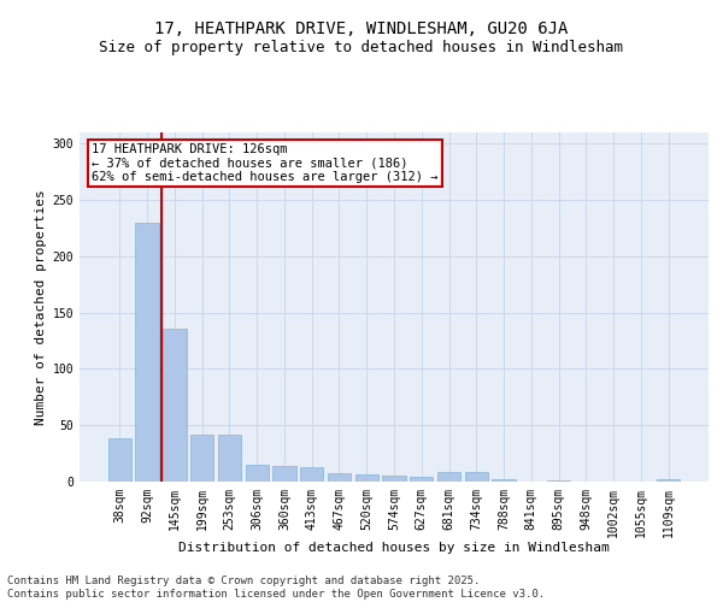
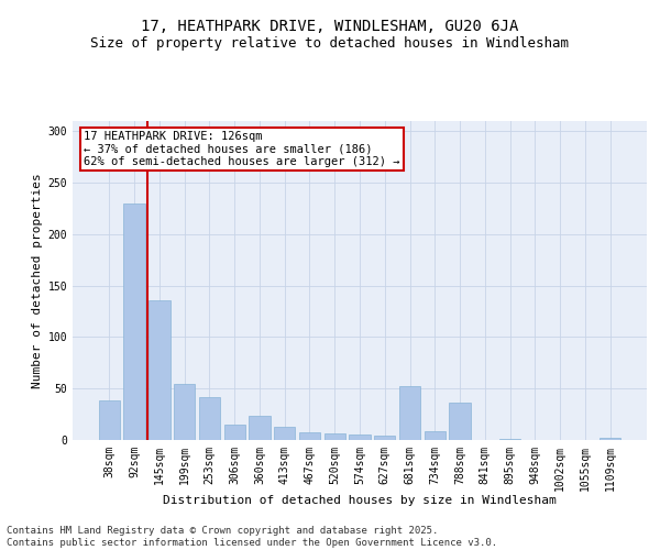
199sqm: 42 -> 54
360sqm: 14 -> 24
681sqm: 9 -> 52
788sqm: 2 -> 36
